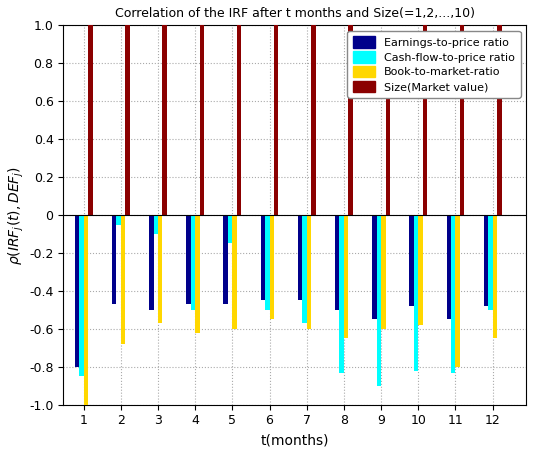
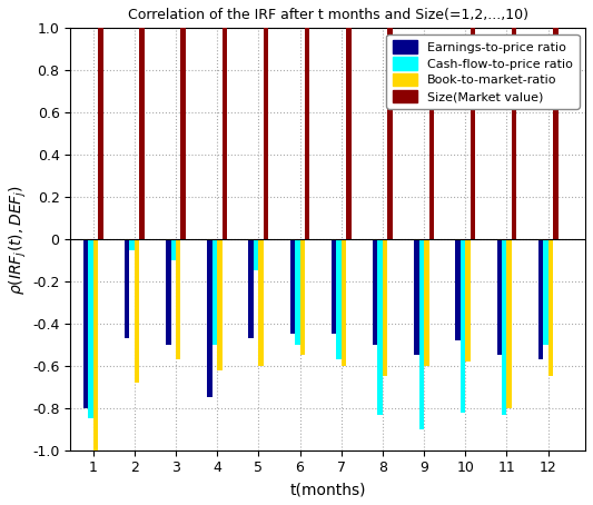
Earnings-to-price ratio/4: -0.47 -> -0.75
Earnings-to-price ratio/12: -0.48 -> -0.57
